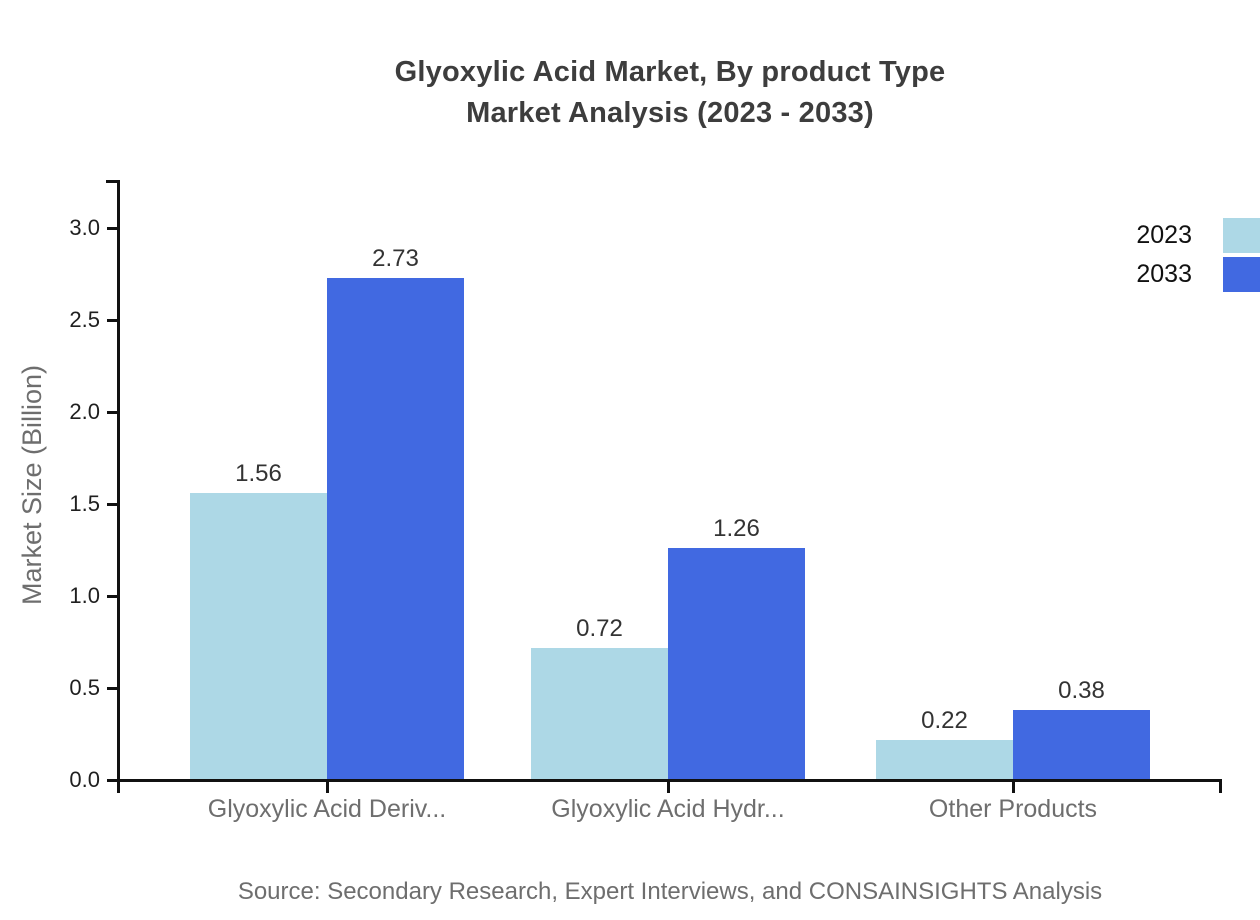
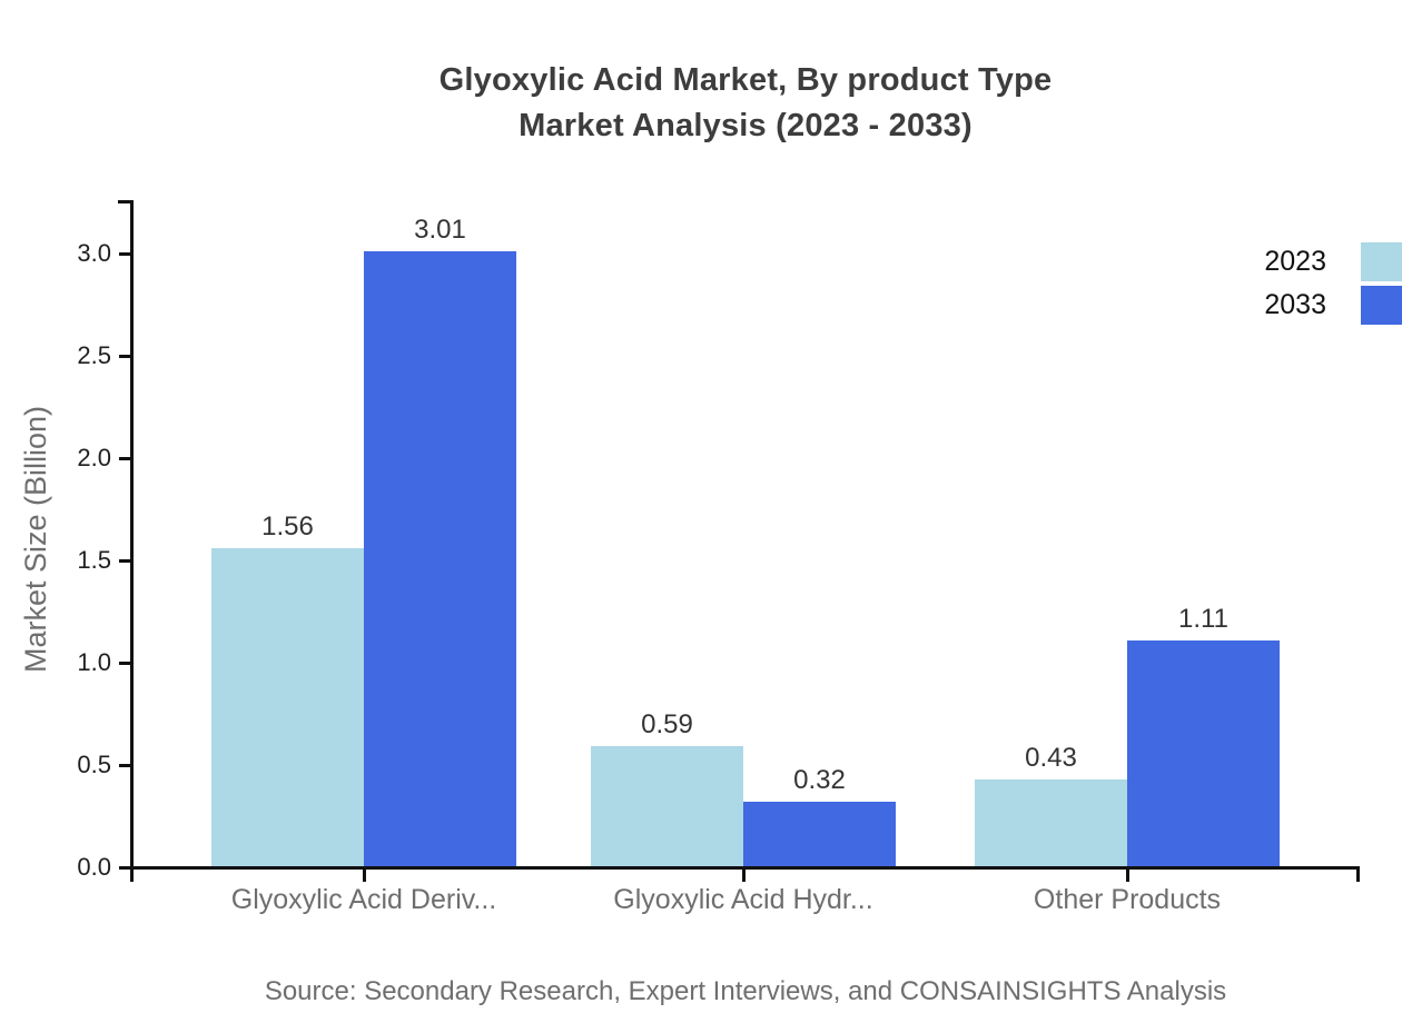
2033/Glyoxylic Acid Deriv...: 2.73 -> 3.01
2023/Glyoxylic Acid Hydr...: 0.72 -> 0.59
2033/Glyoxylic Acid Hydr...: 1.26 -> 0.32
2023/Other Products: 0.22 -> 0.43
2033/Other Products: 0.38 -> 1.11
